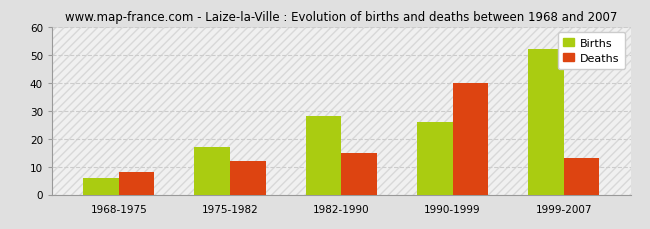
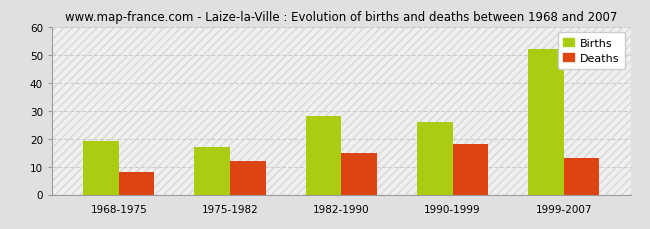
Births/1968-1975: 6 -> 19
Deaths/1990-1999: 40 -> 18
